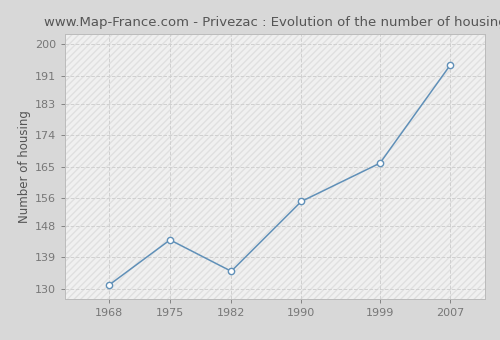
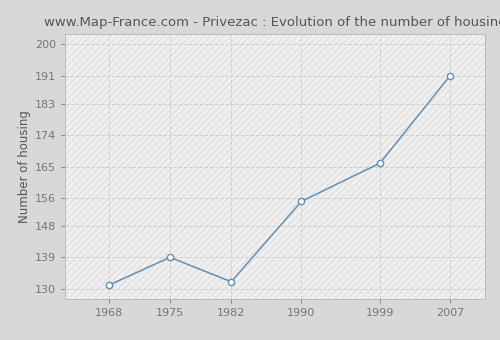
1975: 144 -> 139
1982: 135 -> 132
2007: 194 -> 191
